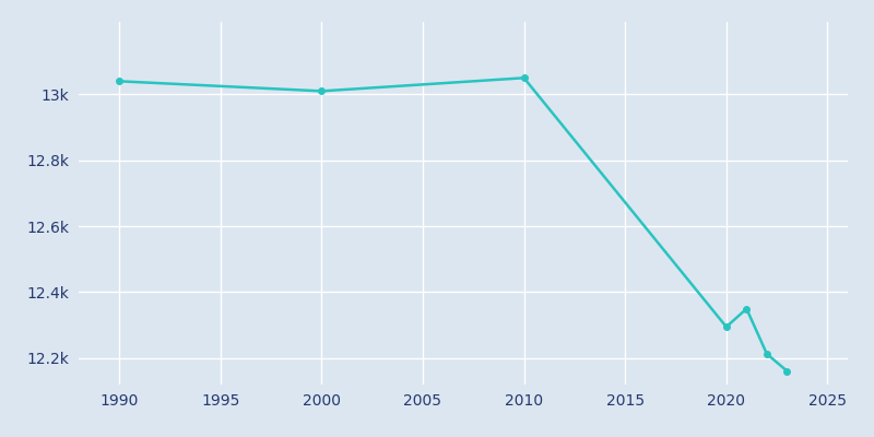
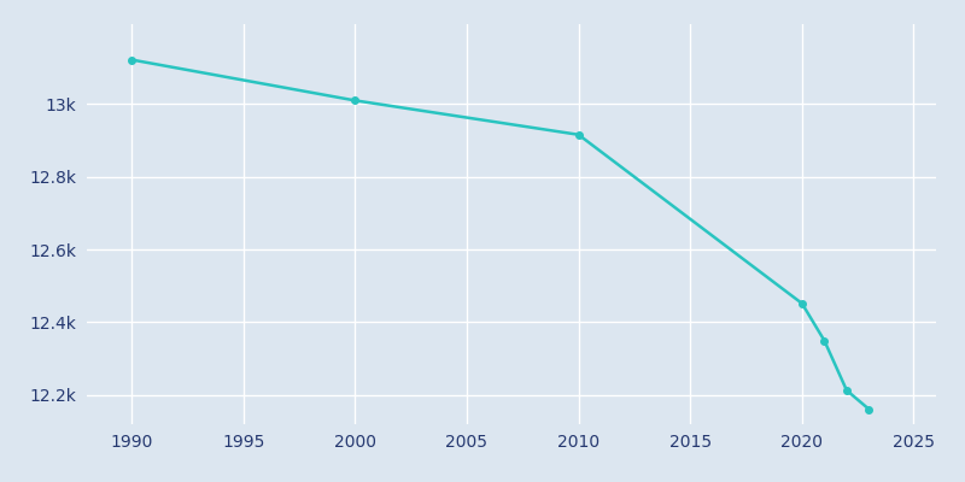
1990: 13.040k -> 13.122k
2010: 13.050k -> 12.916k
2020: 12.295k -> 12.452k
